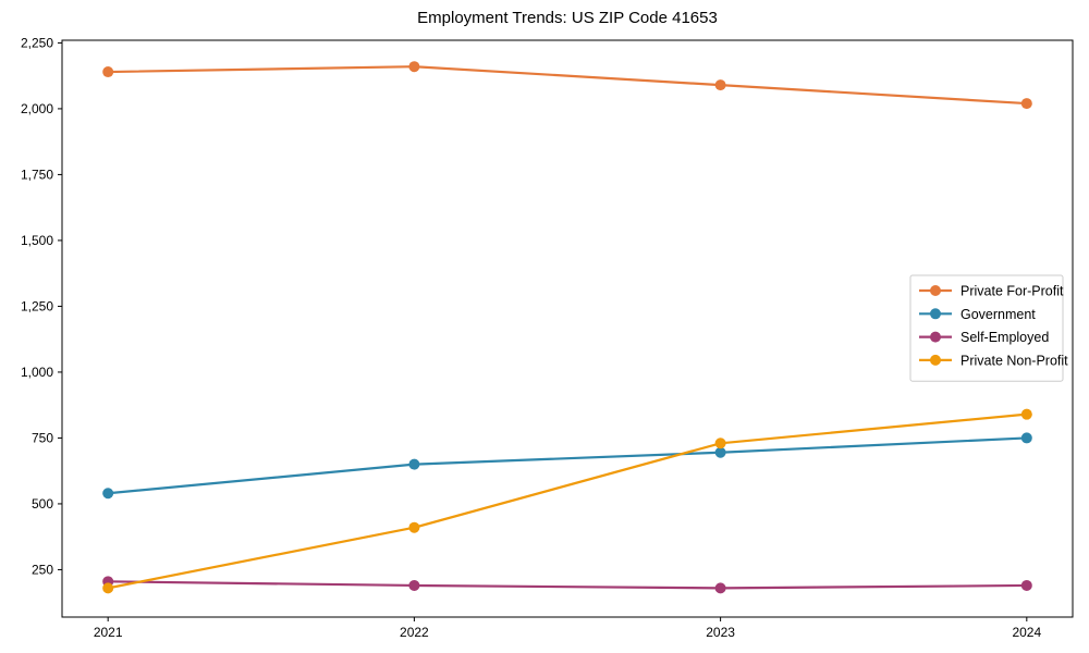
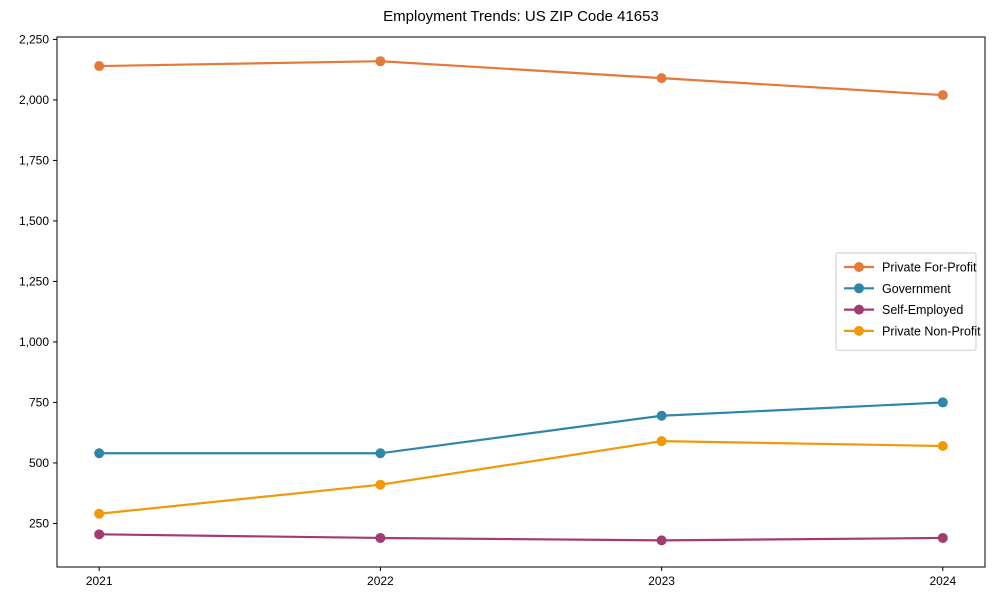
Private Non-Profit/2021: 180 -> 290
Government/2022: 650 -> 540
Private Non-Profit/2023: 730 -> 590
Private Non-Profit/2024: 840 -> 570
